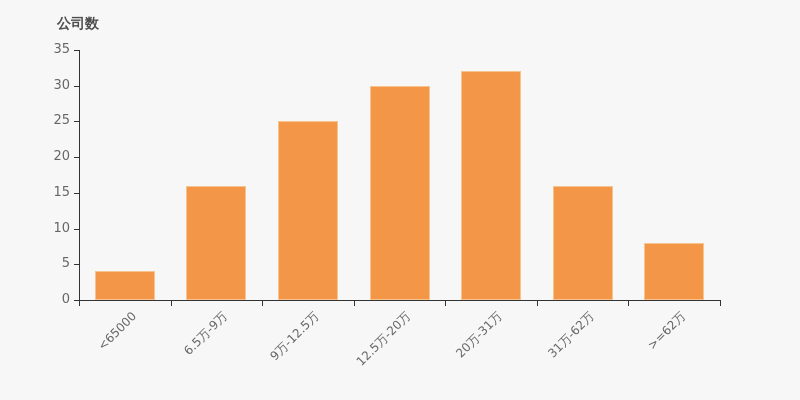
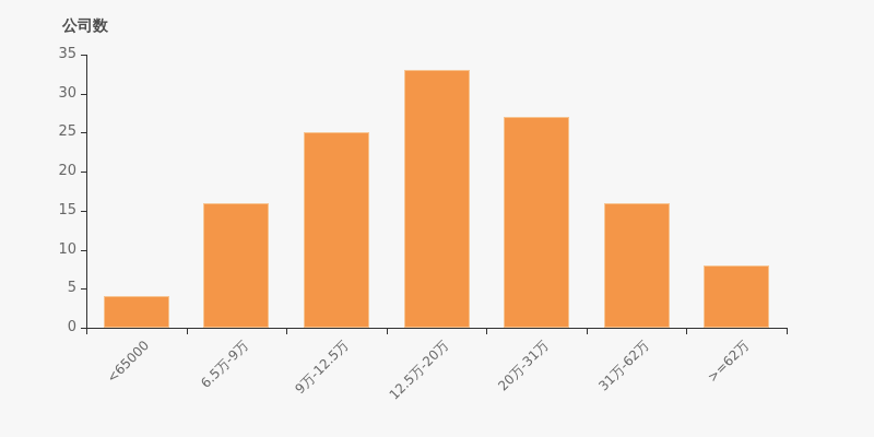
12.5万-20万: 30 -> 33
20万-31万: 32 -> 27
